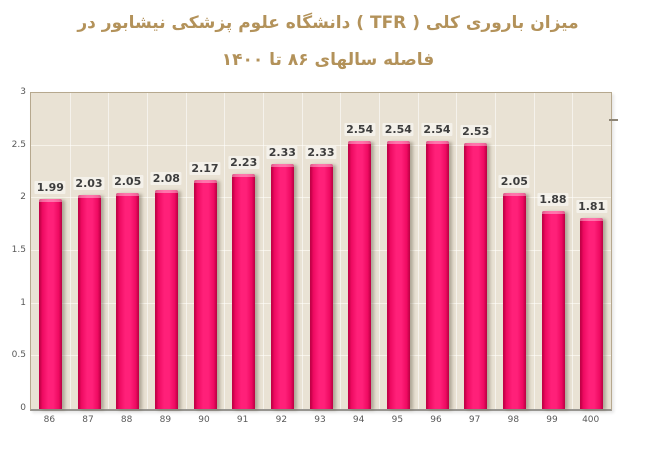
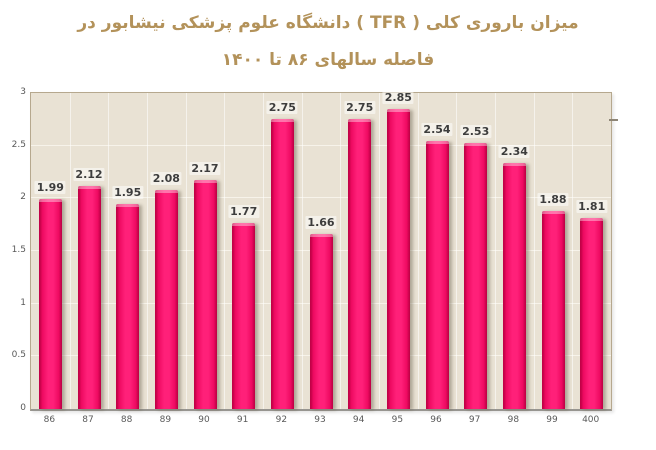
87: 2.03 -> 2.12
88: 2.05 -> 1.95
91: 2.23 -> 1.77
92: 2.33 -> 2.75
93: 2.33 -> 1.66
94: 2.54 -> 2.75
95: 2.54 -> 2.85
98: 2.05 -> 2.34
